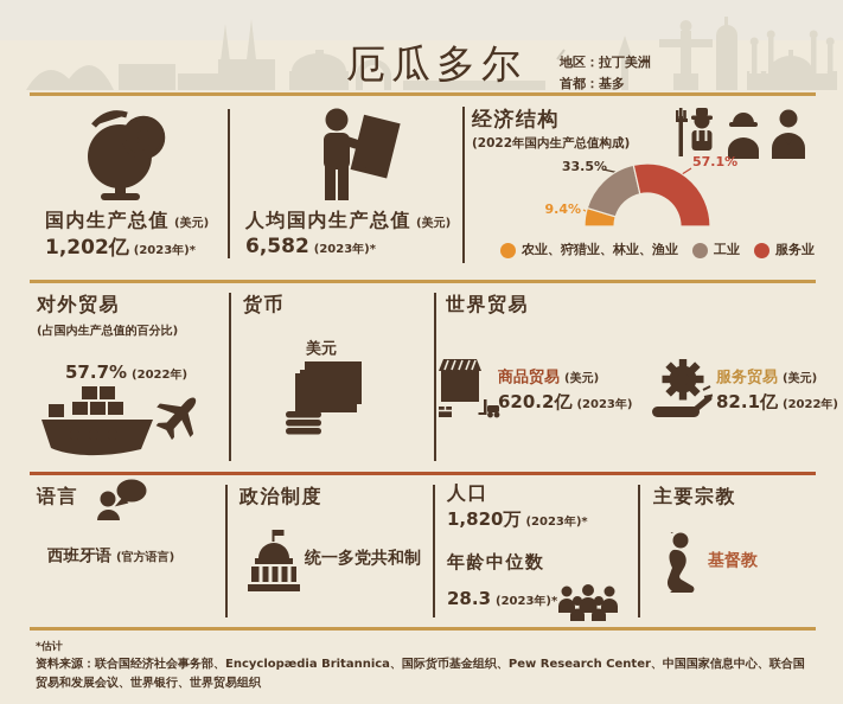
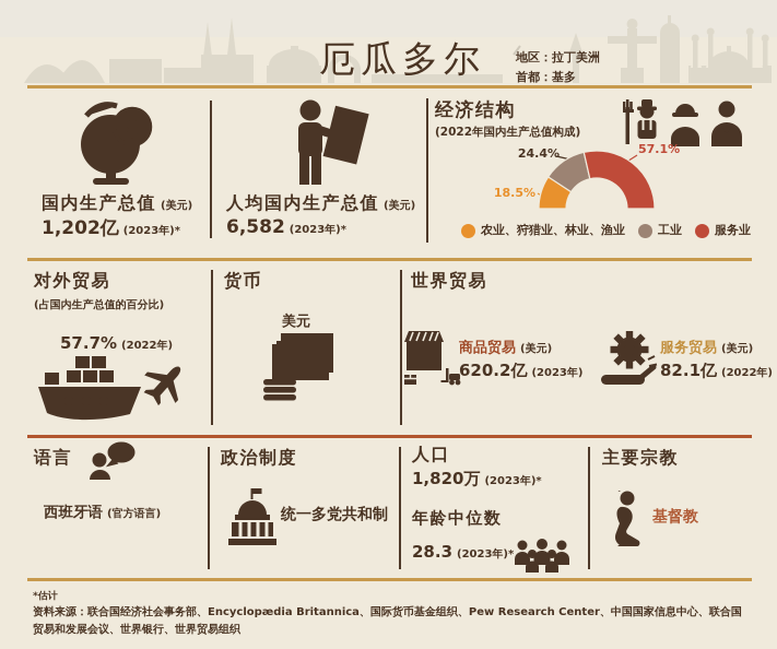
农业、狩猎业、林业、渔业: 9.4% -> 18.5%
工业: 33.5% -> 24.4%
